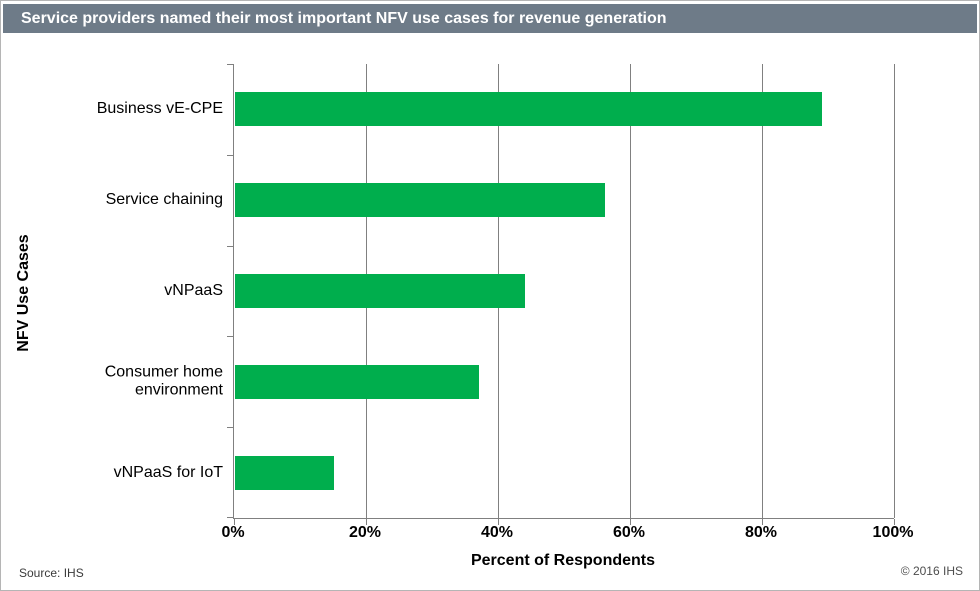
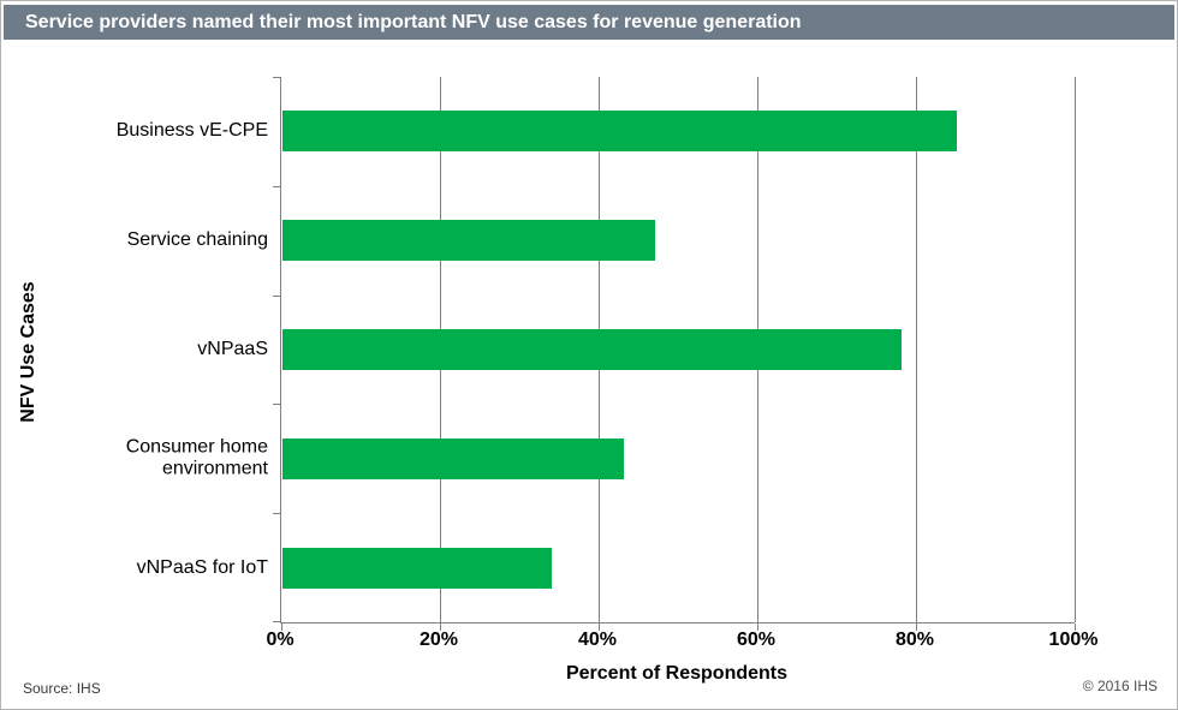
Business vE-CPE: 89% -> 85%
Service chaining: 56% -> 47%
vNPaaS: 44% -> 78%
Consumer home environment: 37% -> 43%
vNPaaS for IoT: 15% -> 34%
